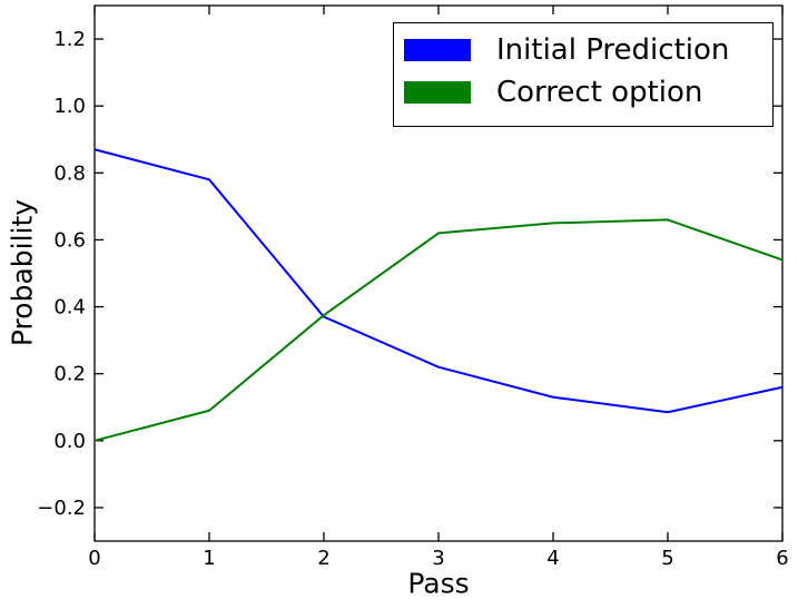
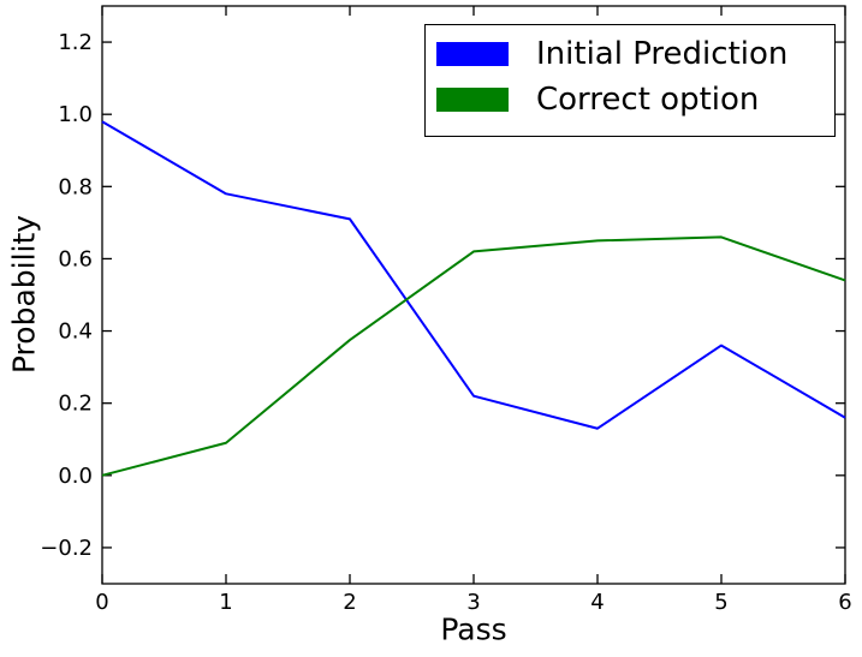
Initial Prediction/0: 0.87 -> 0.98
Initial Prediction/2: 0.37 -> 0.71
Initial Prediction/5: 0.09 -> 0.36
